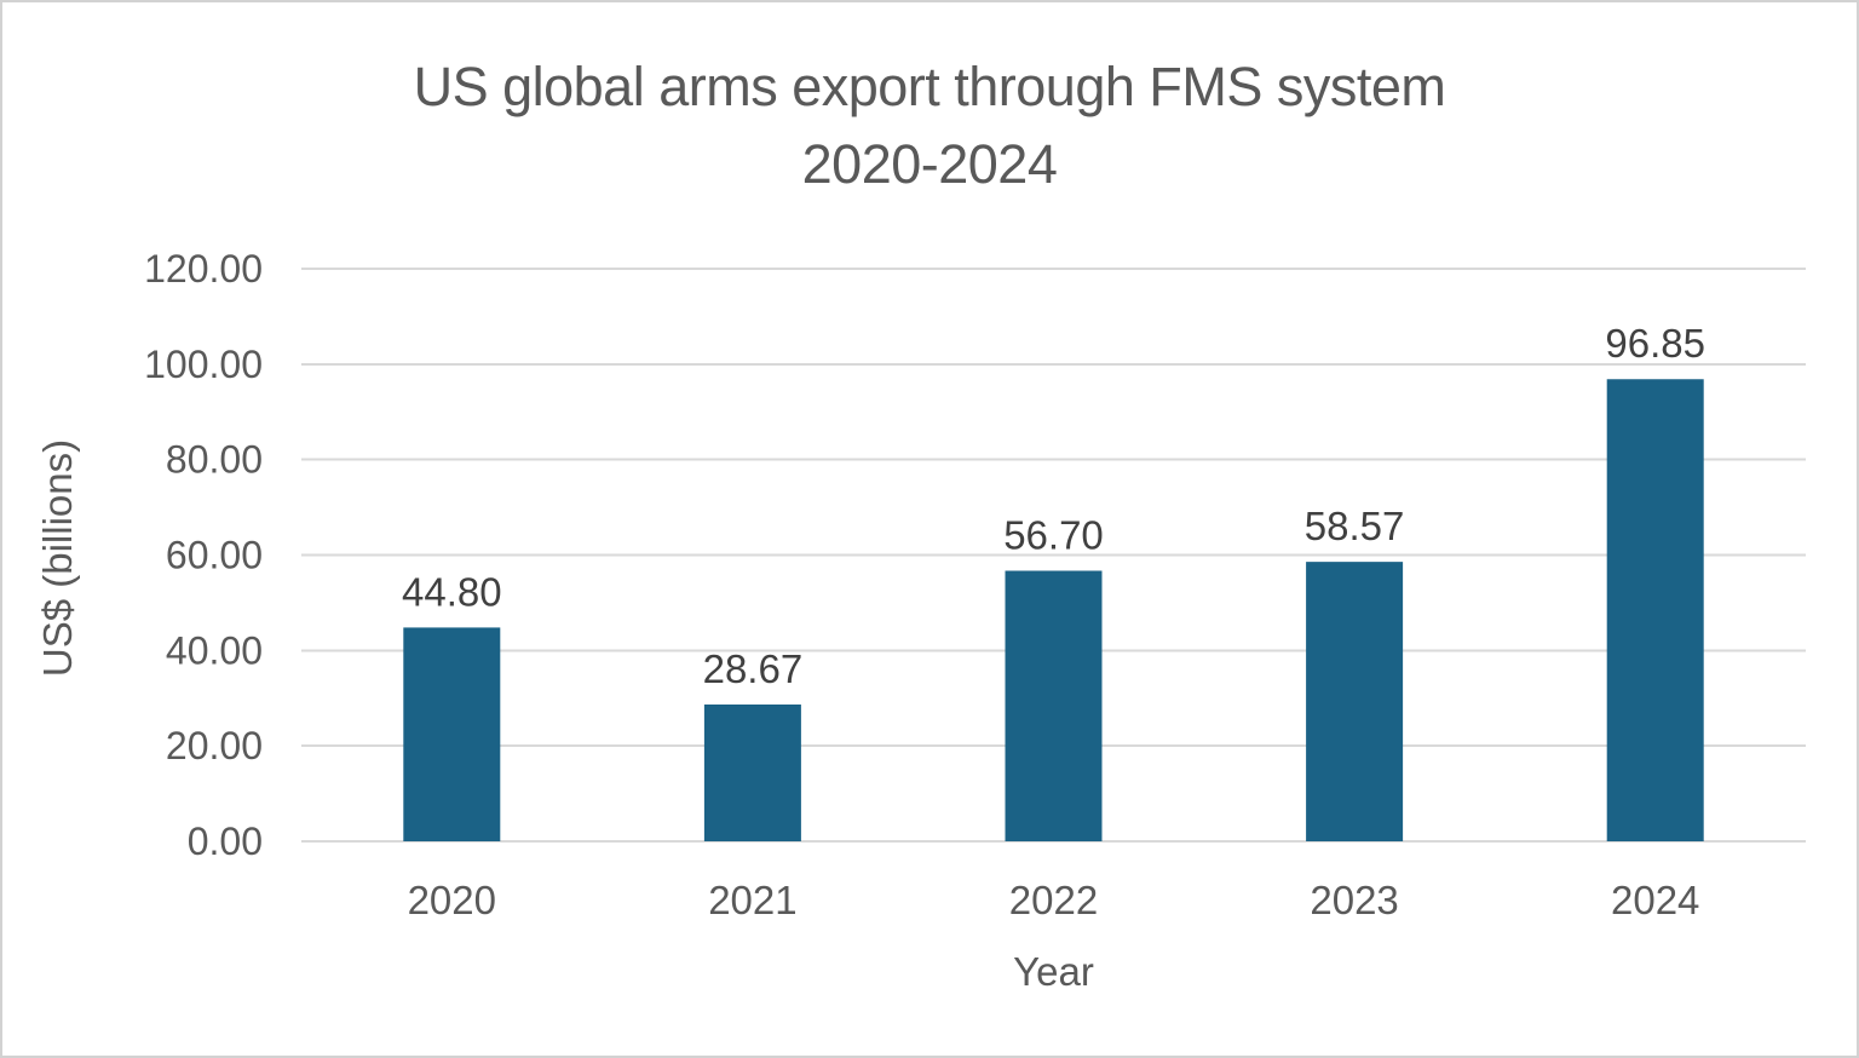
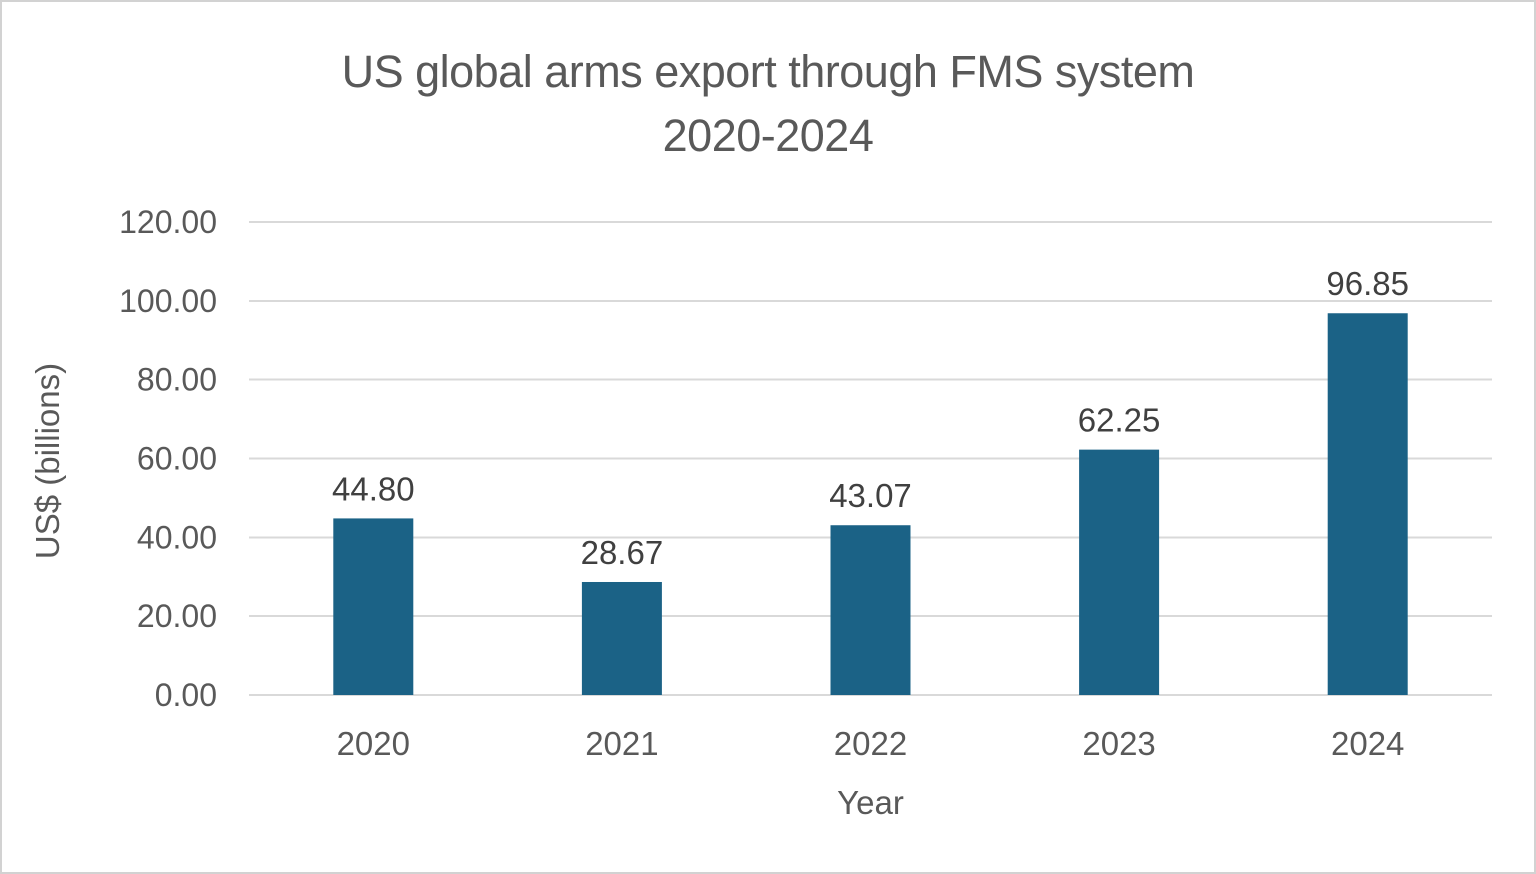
2022: 56.70 -> 43.07
2023: 58.57 -> 62.25
